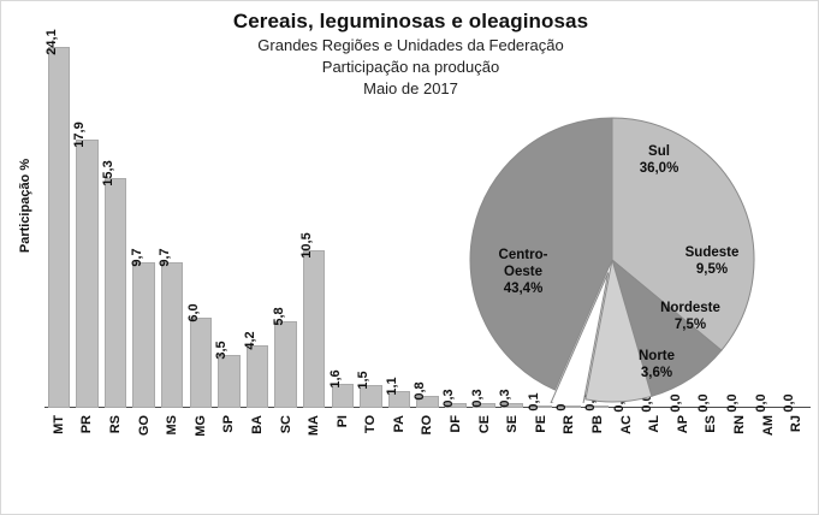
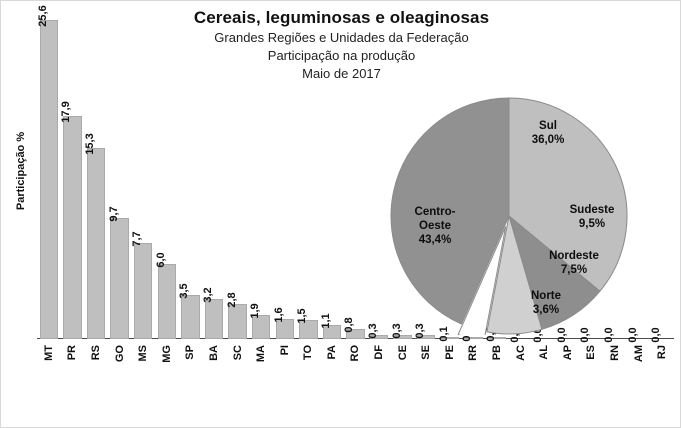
Cereais, leguminosas e oleaginosas/MT: 24,1 -> 25,6
Cereais, leguminosas e oleaginosas/MS: 9,7 -> 7,7
Cereais, leguminosas e oleaginosas/BA: 4,2 -> 3,2
Cereais, leguminosas e oleaginosas/SC: 5,8 -> 2,8
Cereais, leguminosas e oleaginosas/MA: 10,5 -> 1,9
